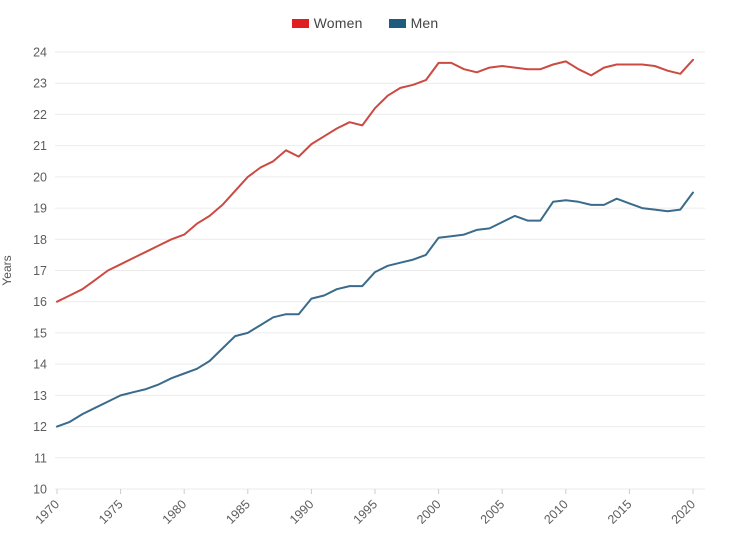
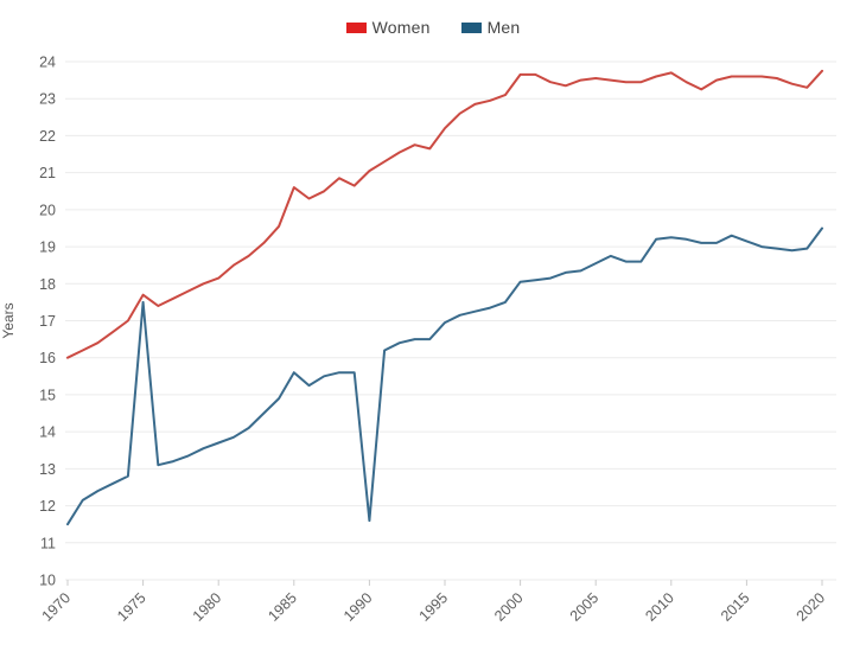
Men/1970: 12.0 -> 11.5
Women/1975: 17.2 -> 17.7
Men/1975: 13.0 -> 17.5
Women/1985: 20.0 -> 20.6
Men/1985: 15.0 -> 15.6
Men/1990: 16.1 -> 11.6
